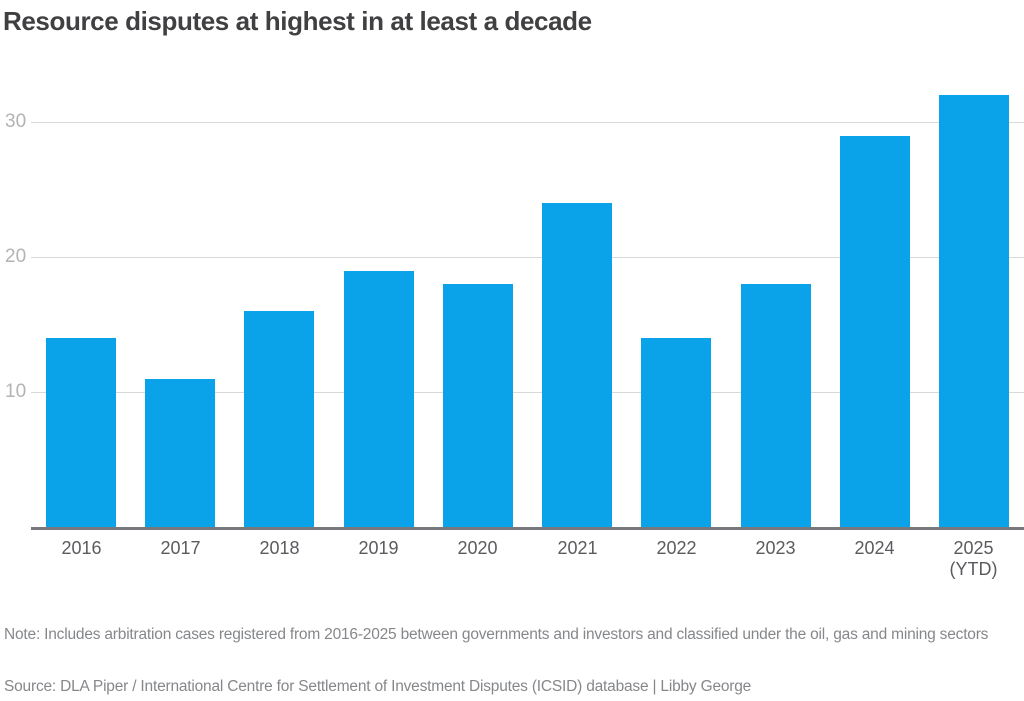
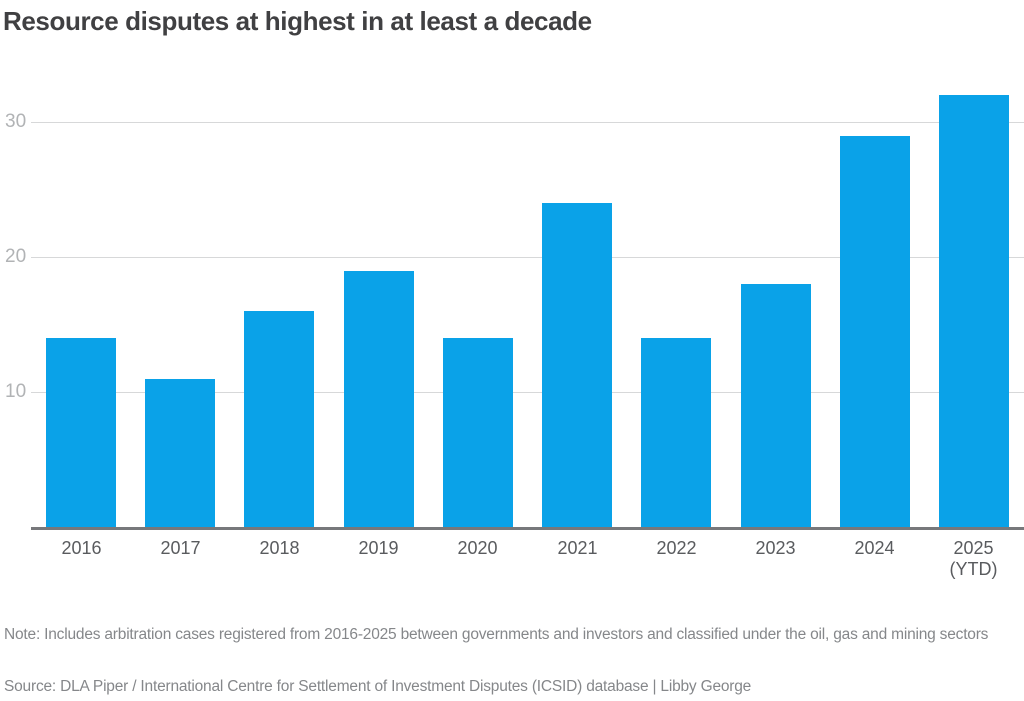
2020: 18 -> 14
